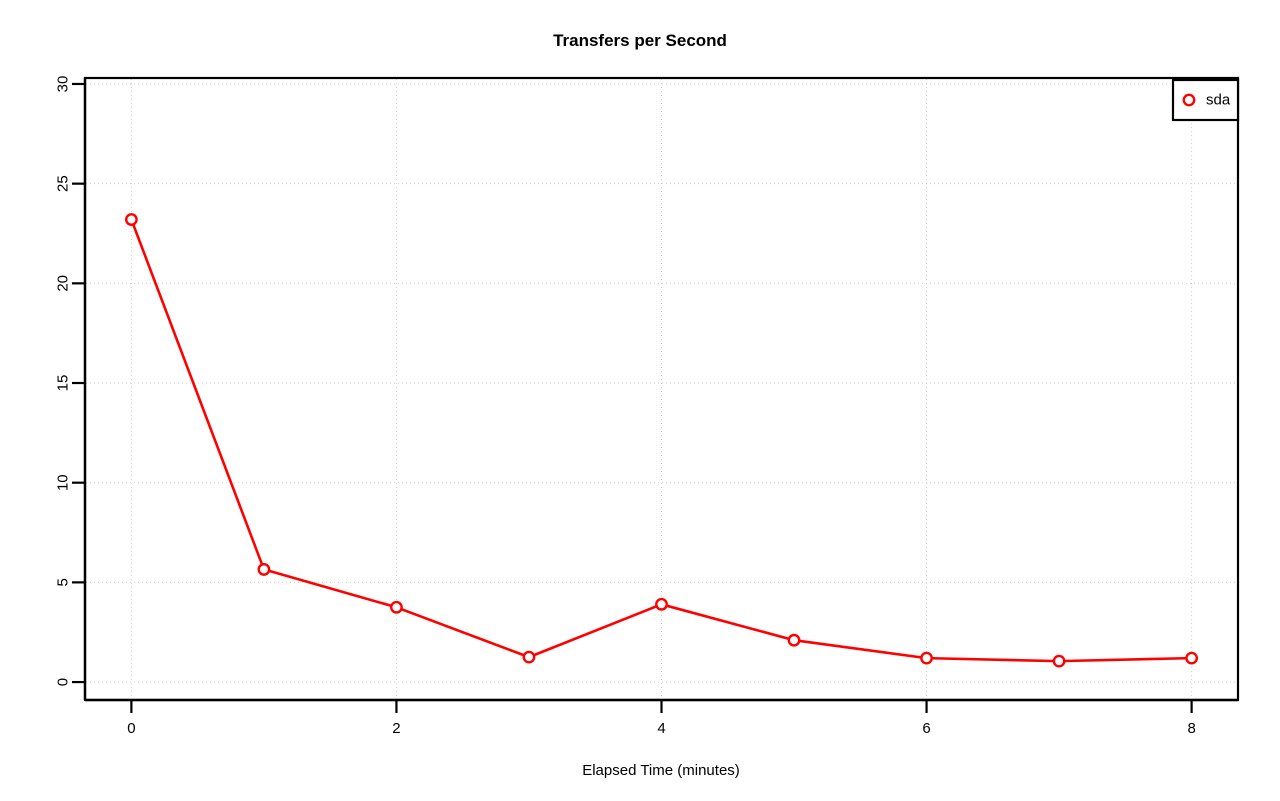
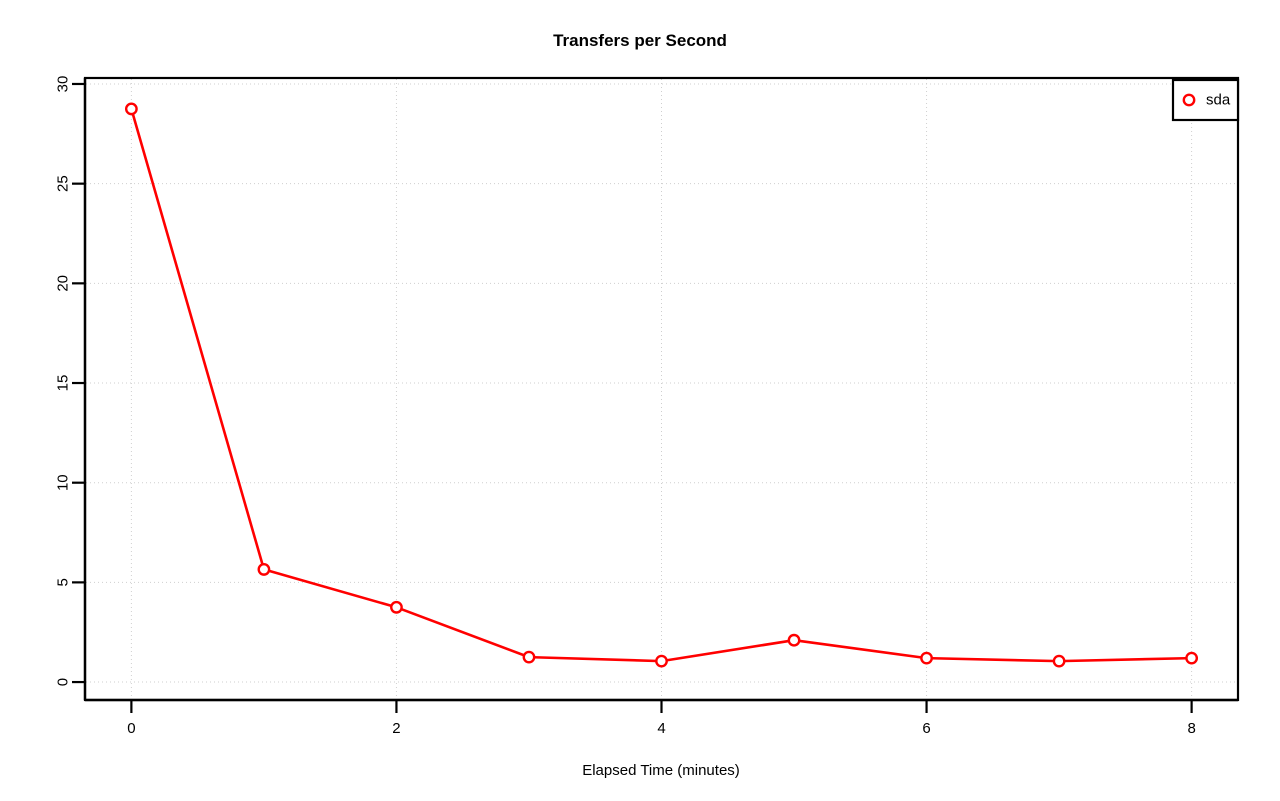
0: 23.2 -> 28.8
4: 3.9 -> 1.1
